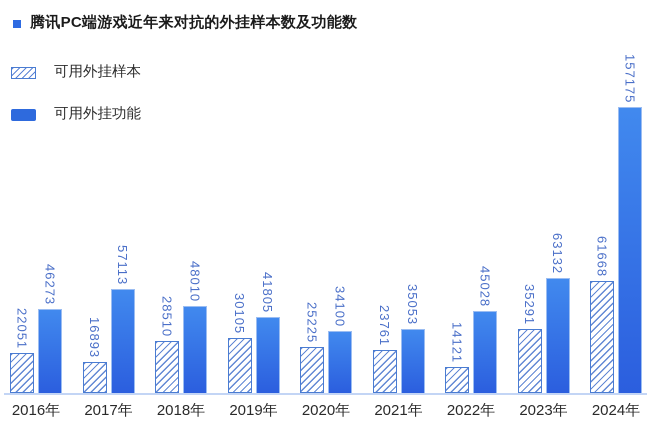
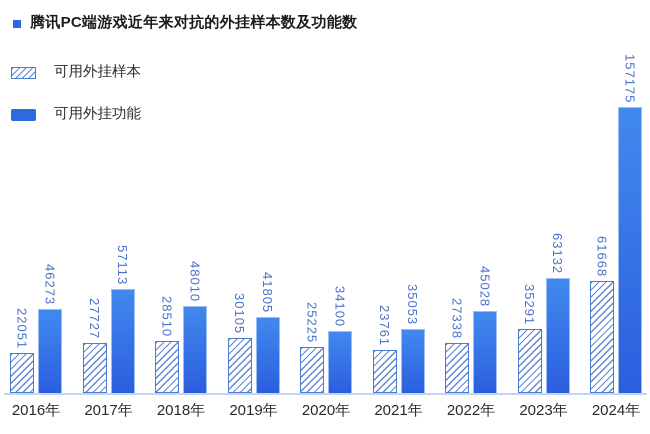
可用外挂样本/2017年: 16893 -> 27727
可用外挂样本/2022年: 14121 -> 27338
